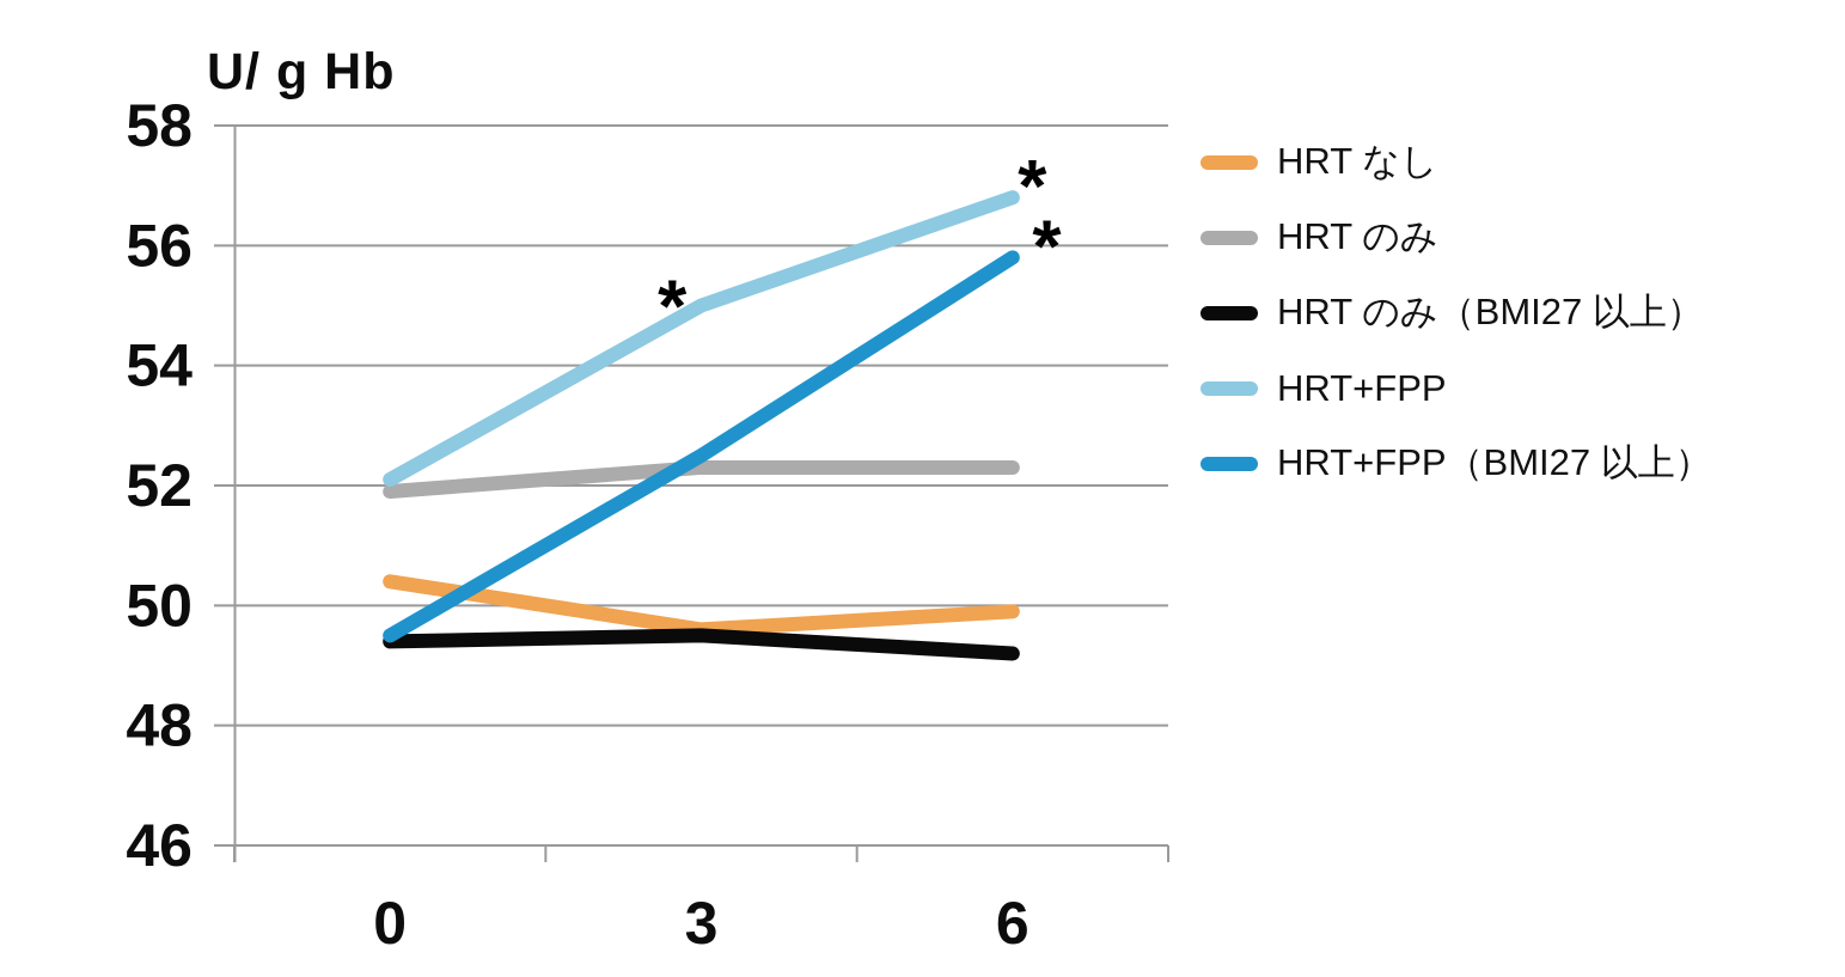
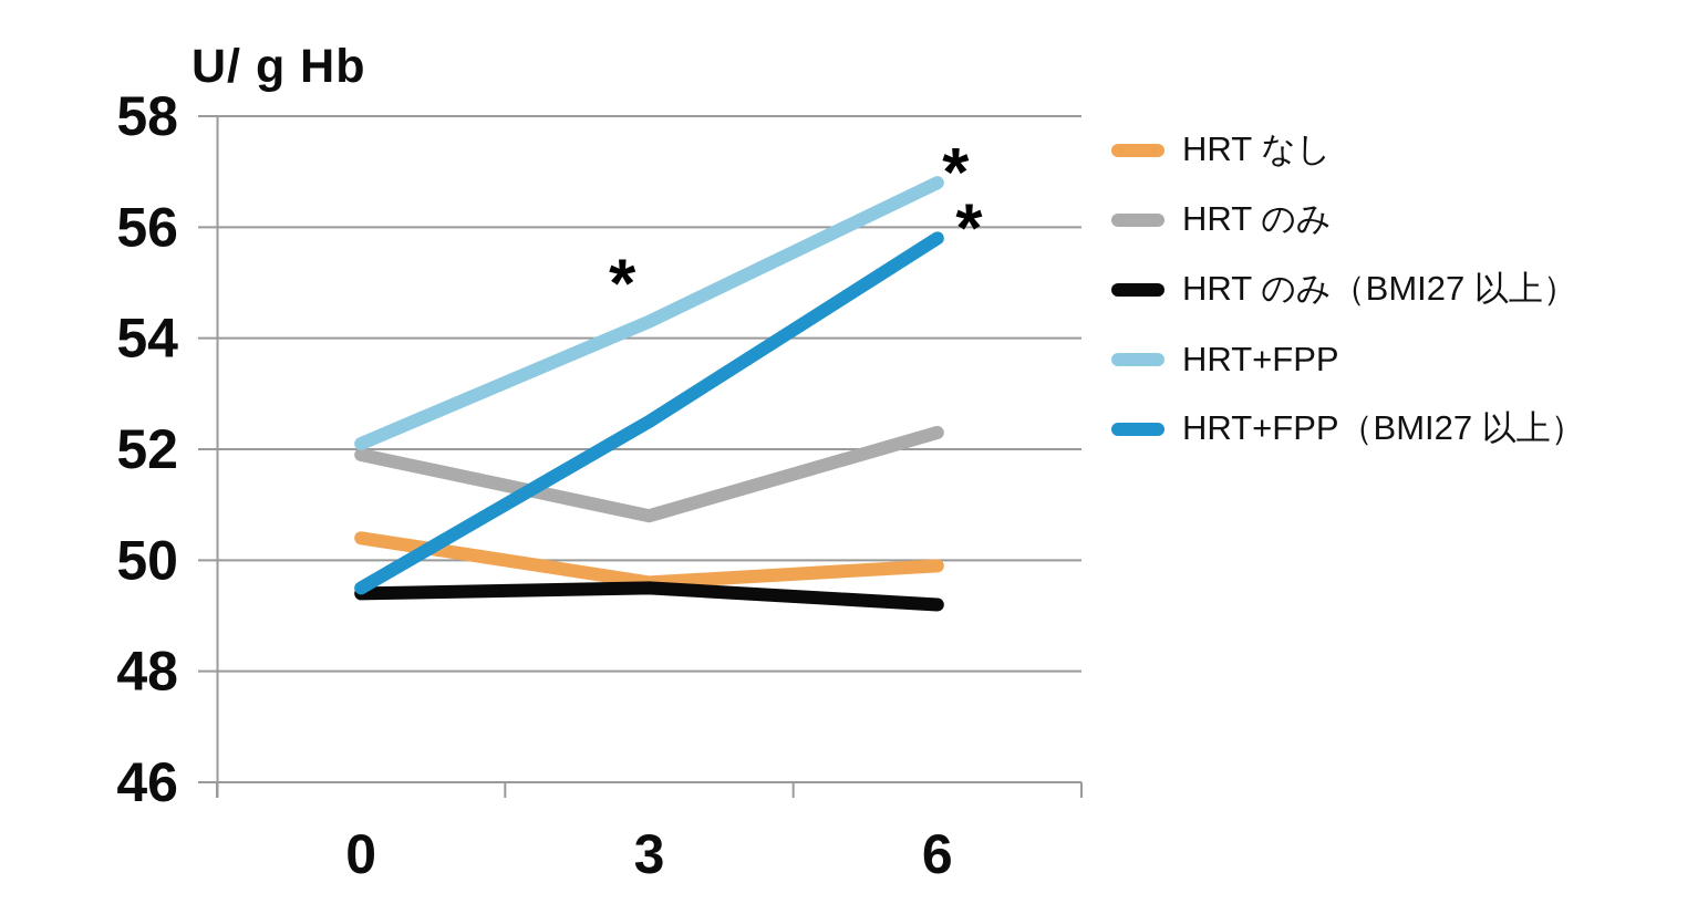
HRT のみ/3: 52.3 -> 50.8
HRT+FPP/3: 55.0 -> 54.3
